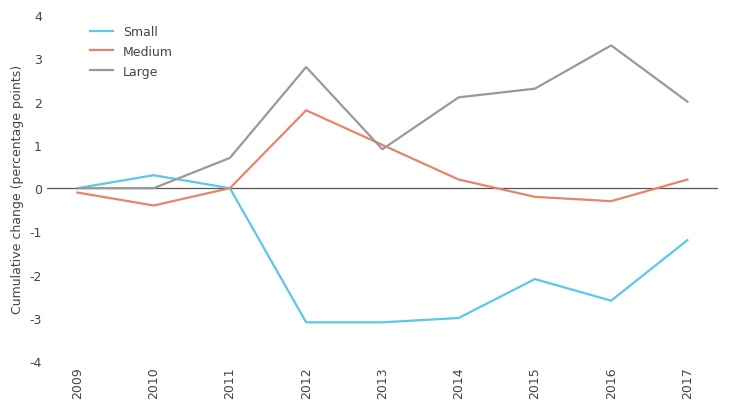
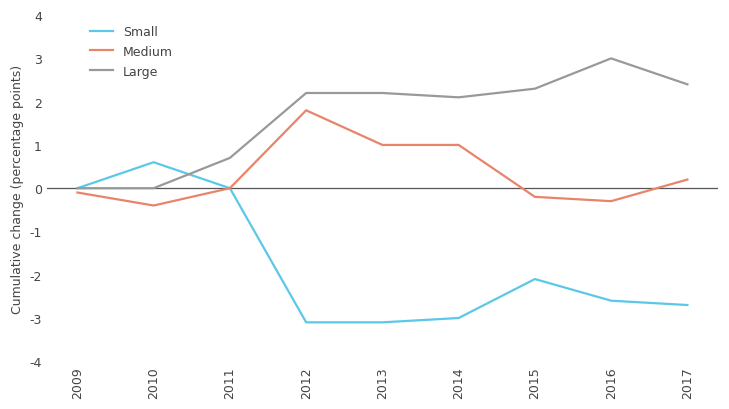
Small/2010: 0.3 -> 0.6
Large/2012: 2.8 -> 2.2
Large/2013: 0.9 -> 2.2
Medium/2014: 0.2 -> 1.0
Large/2016: 3.3 -> 3.0
Small/2017: -1.2 -> -2.7
Large/2017: 2.0 -> 2.4
